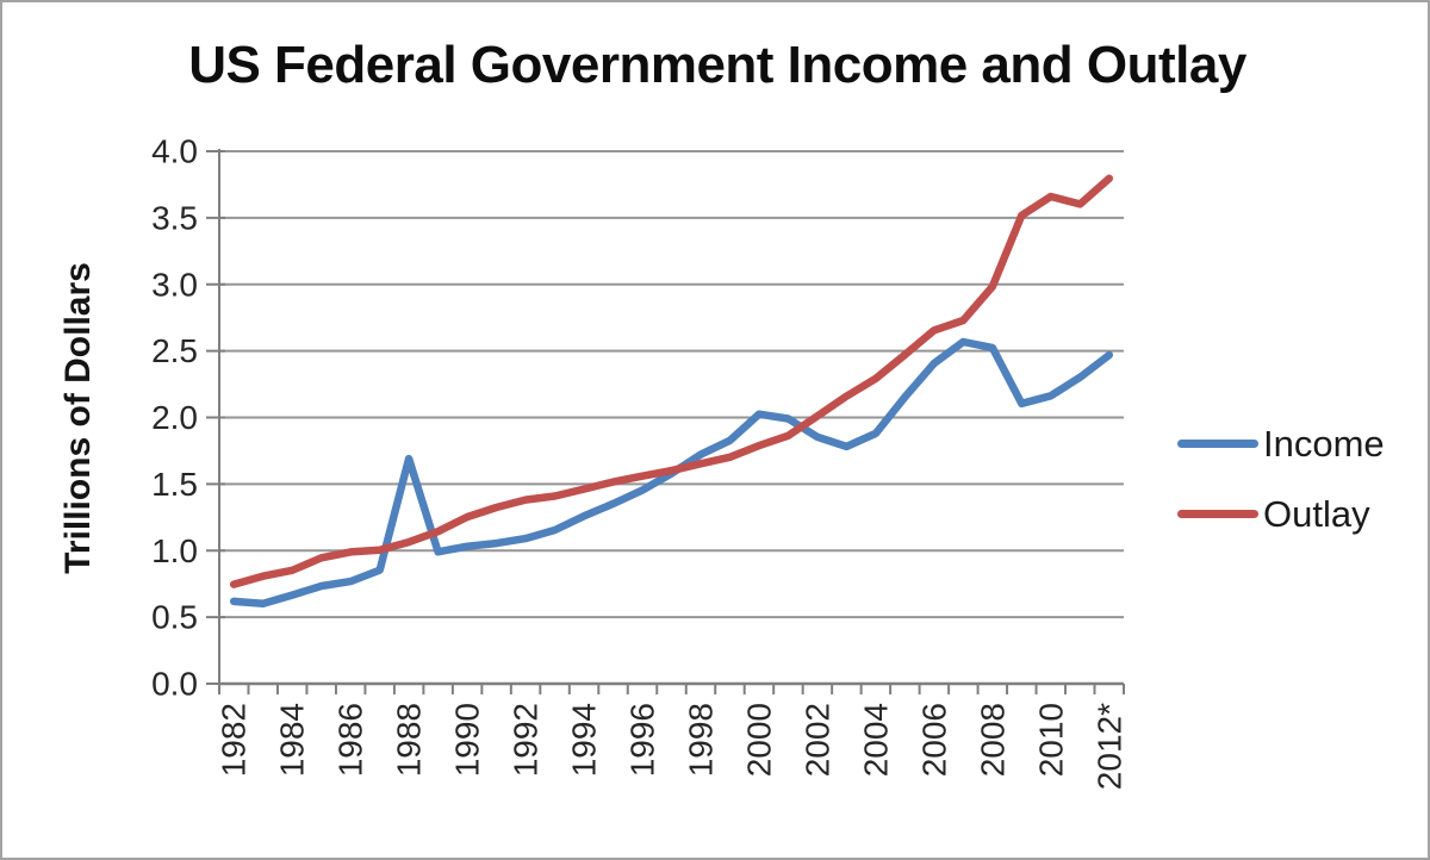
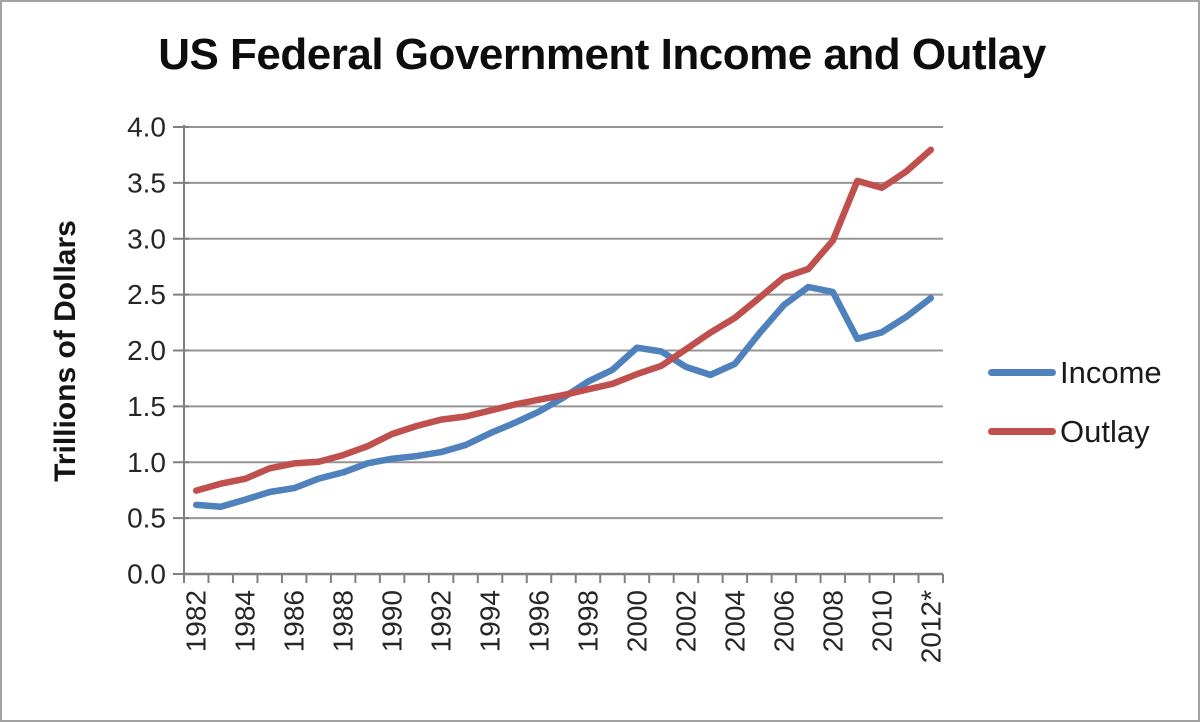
Income/1988: 1.69 -> 0.91
Outlay/2010: 3.66 -> 3.46
